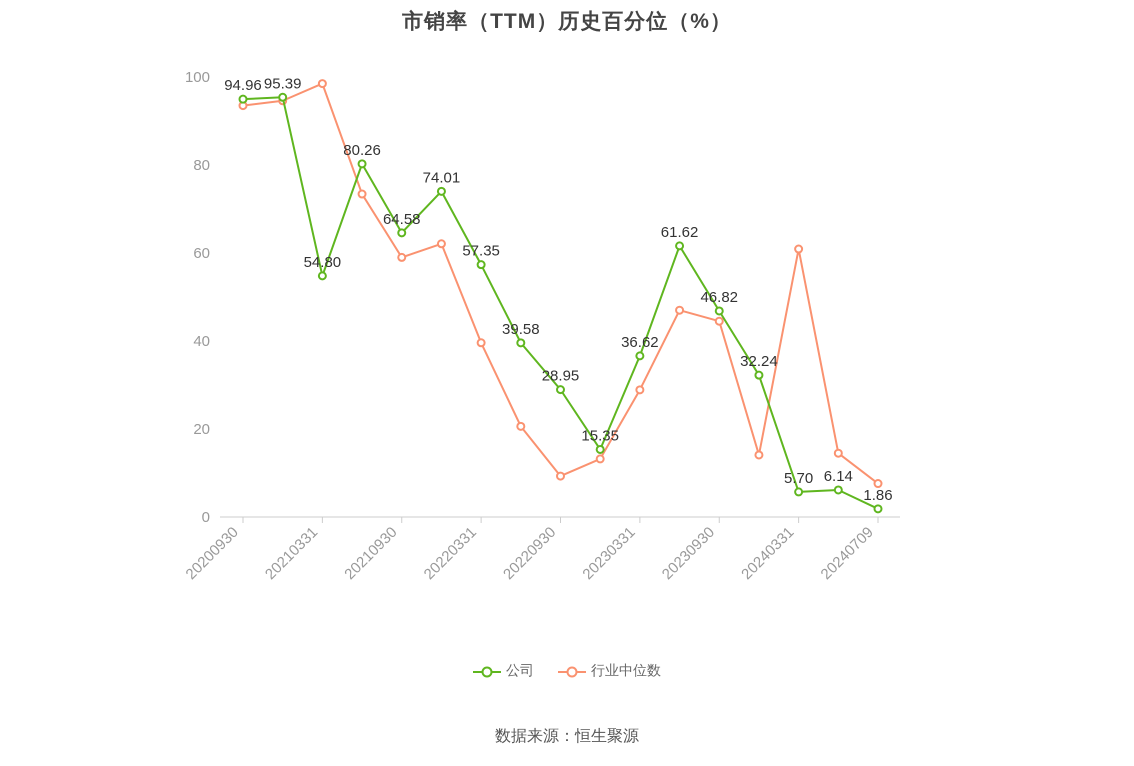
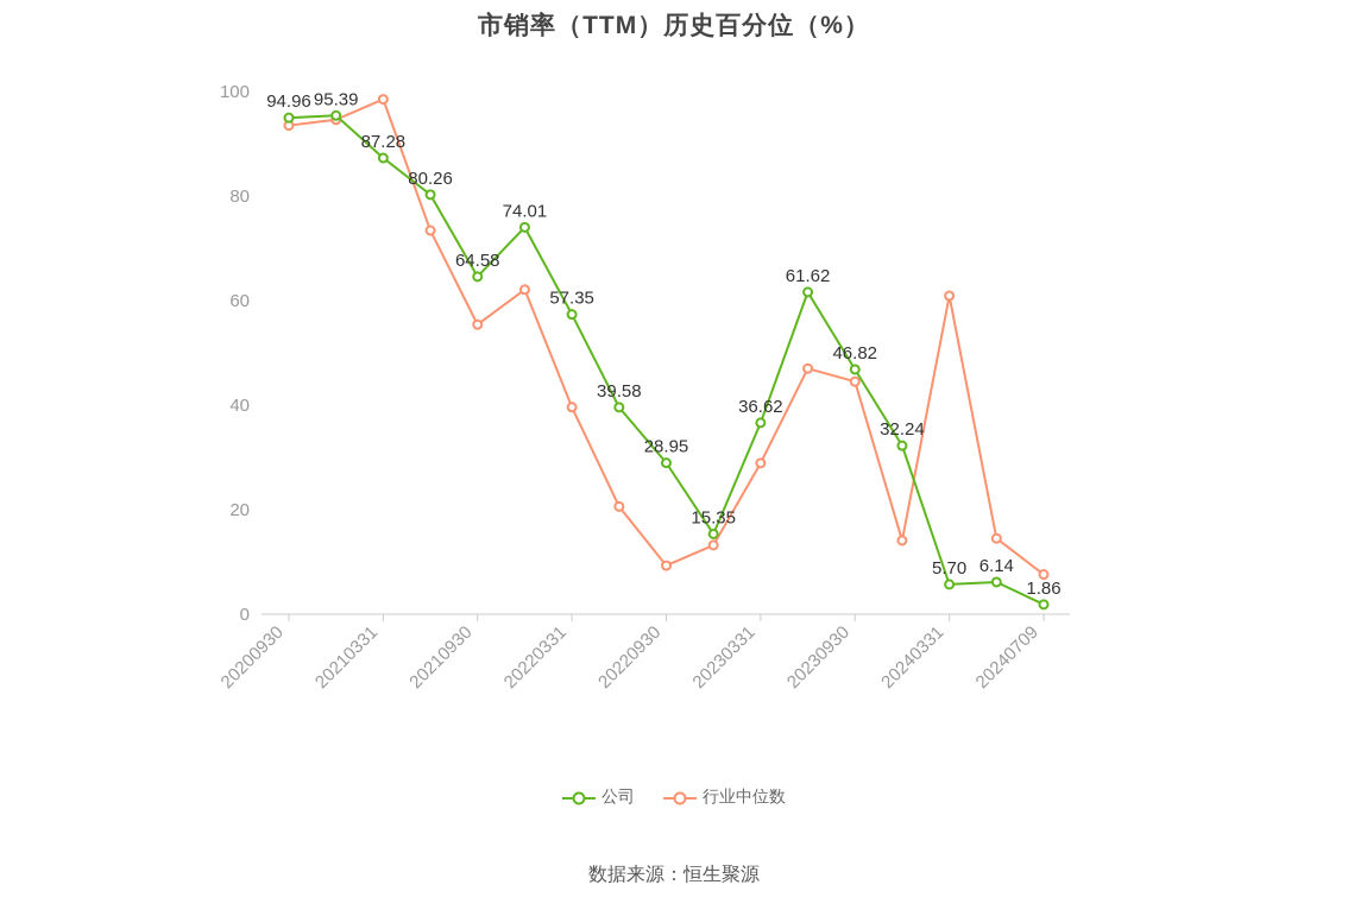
公司/20210331: 54.80 -> 87.28
行业中位数/20210930: 59 -> 55
